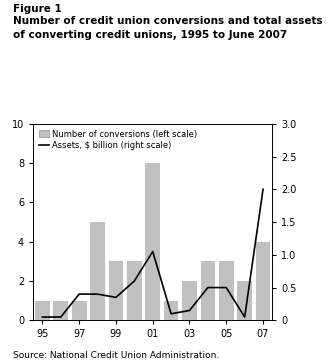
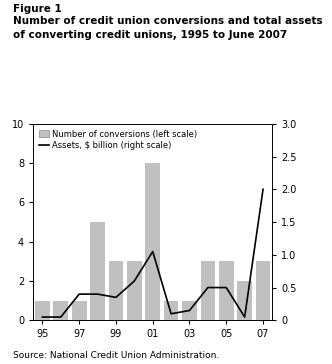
Number of conversions (left scale)/03: 2 -> 1
Number of conversions (left scale)/07: 4 -> 3
